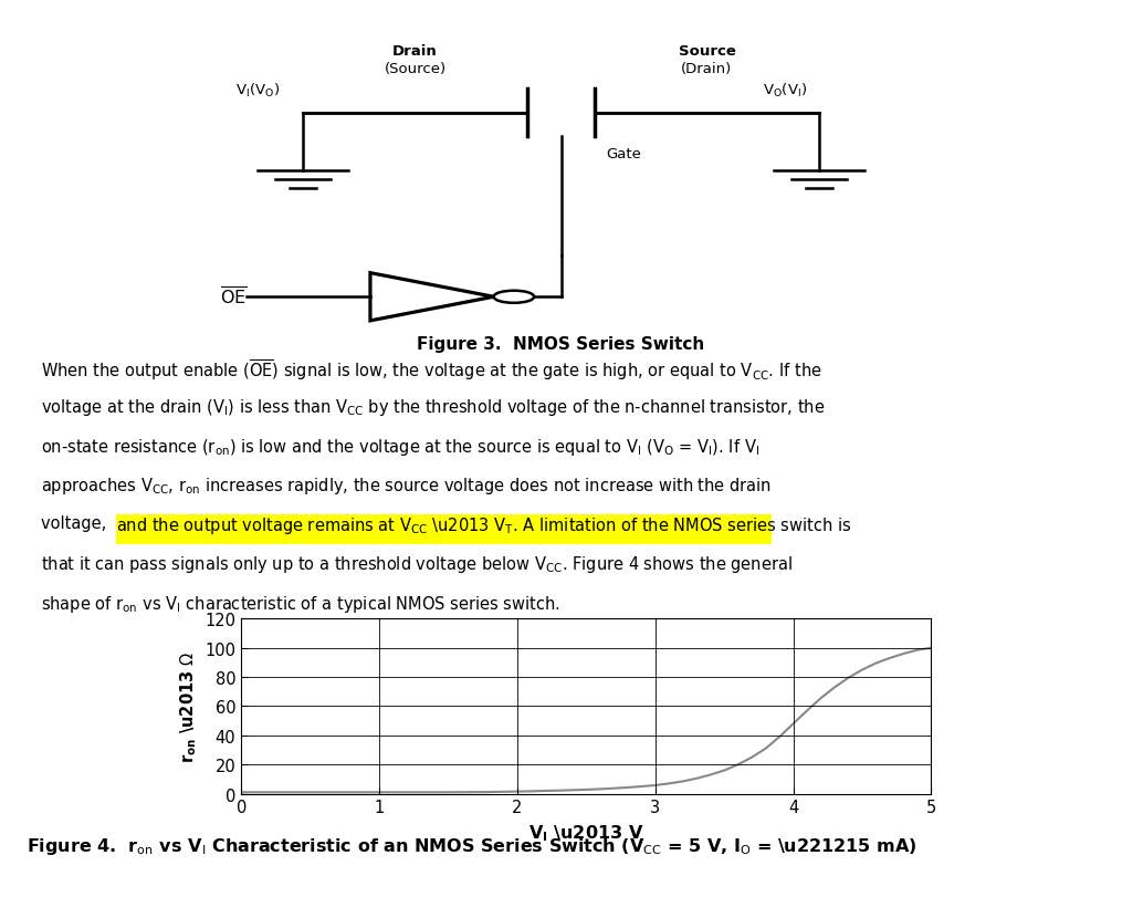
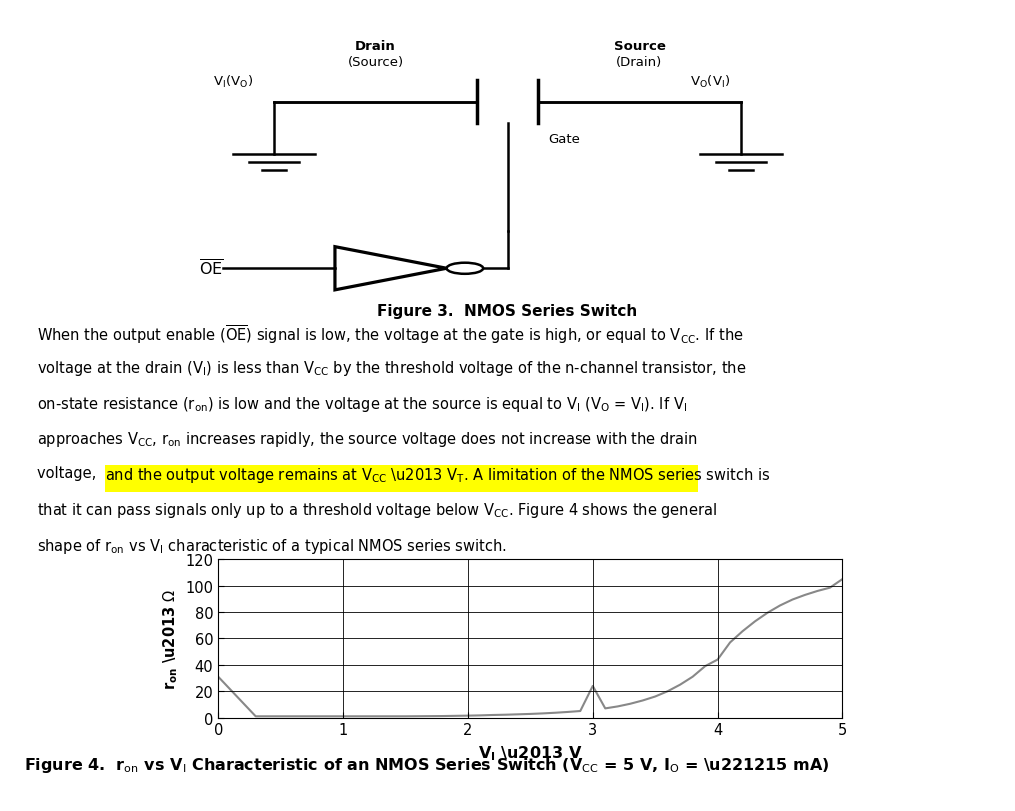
0: 1 -> 31
3: 6 -> 24
4: 48 -> 44
5: 100 -> 105
